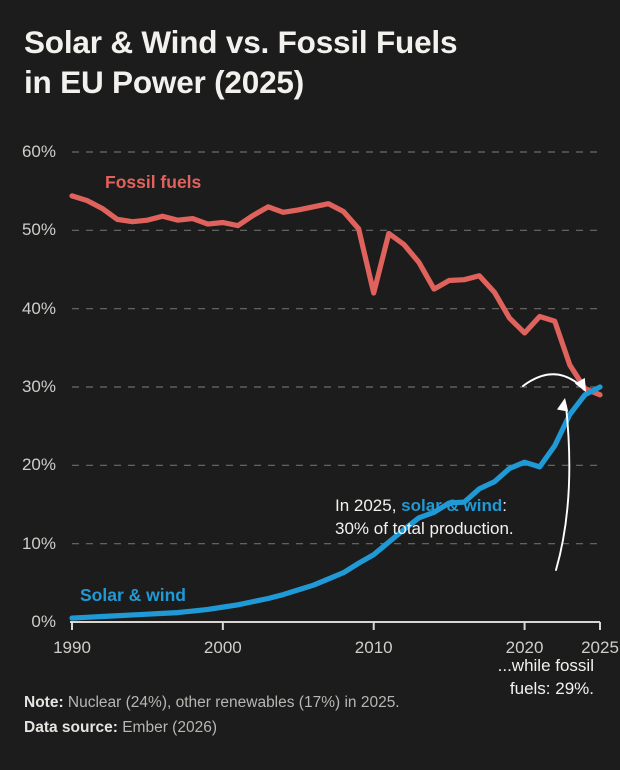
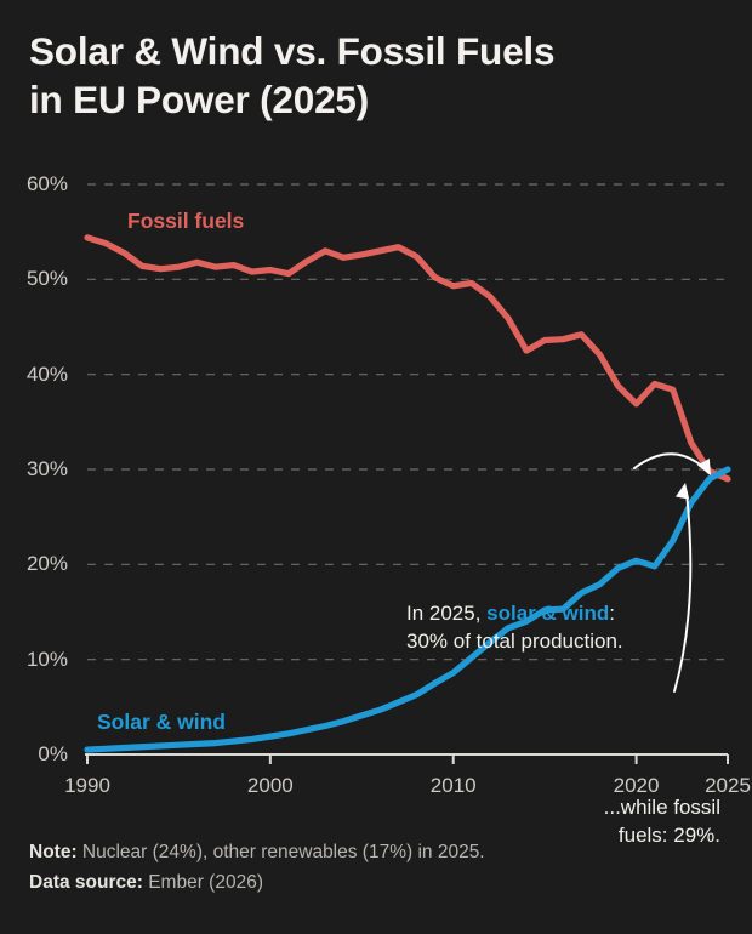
Fossil fuels/2010: 42% -> 49%
